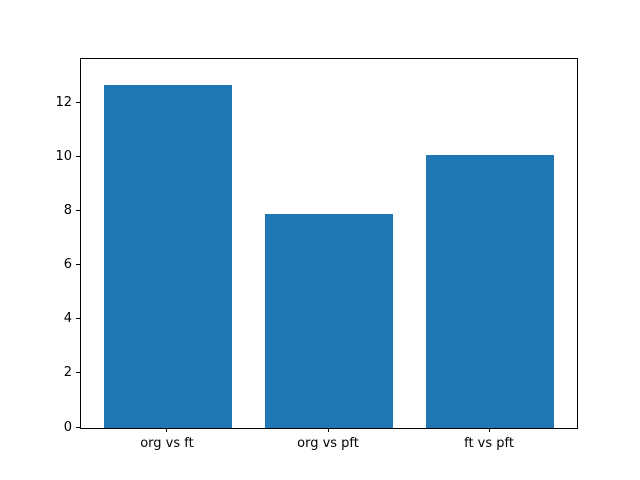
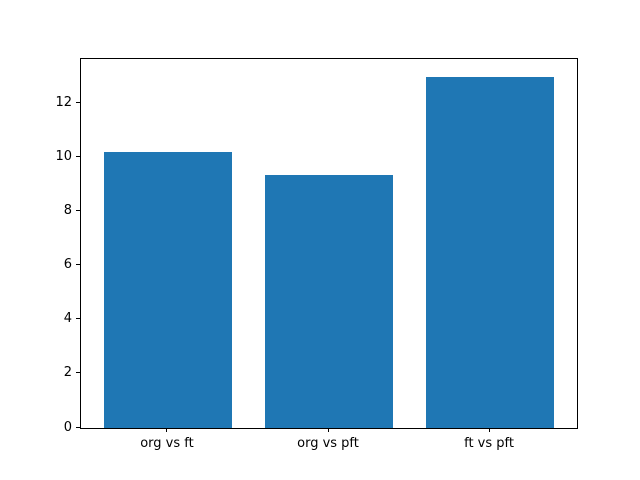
org vs ft: 12.7 -> 10.2
org vs pft: 7.9 -> 9.3
ft vs pft: 10.1 -> 13.0
